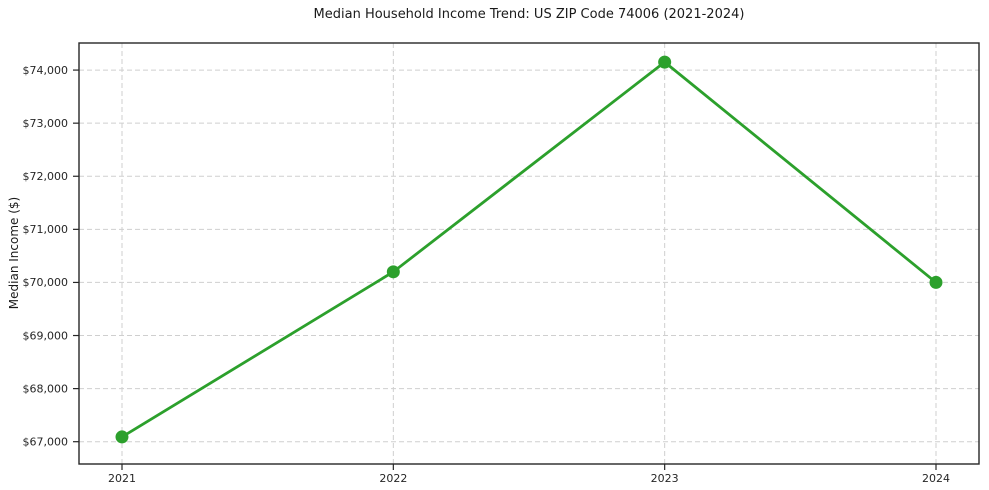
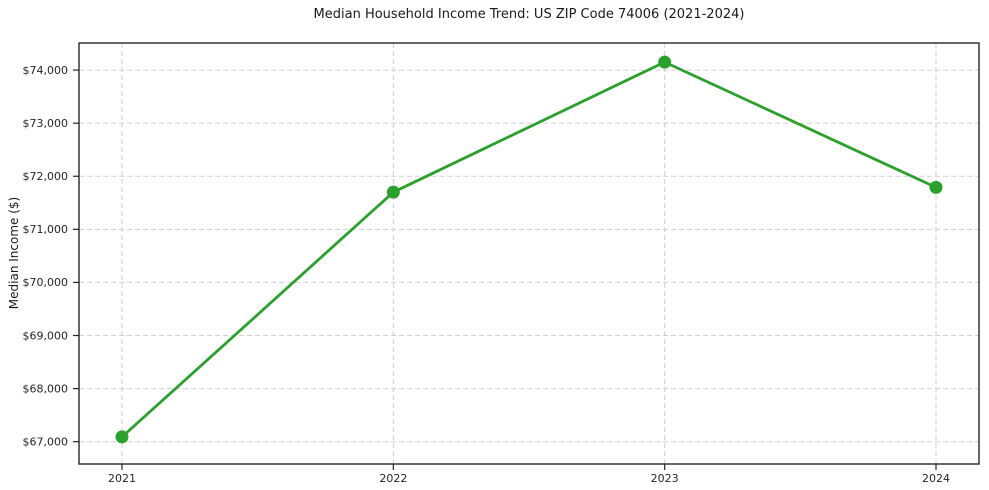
2022: $70200 -> $71700
2024: $70000 -> $71800
